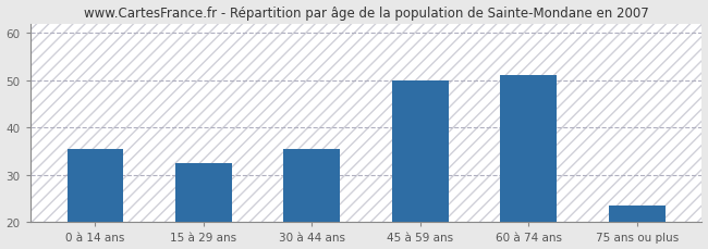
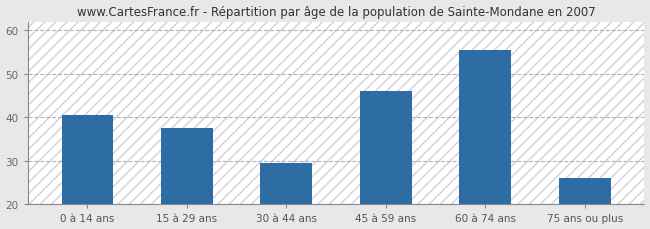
0 à 14 ans: 35.5 -> 40.5
15 à 29 ans: 32.5 -> 37.5
30 à 44 ans: 35.5 -> 29.5
45 à 59 ans: 50.0 -> 46.0
60 à 74 ans: 51.0 -> 55.5
75 ans ou plus: 23.5 -> 26.0
